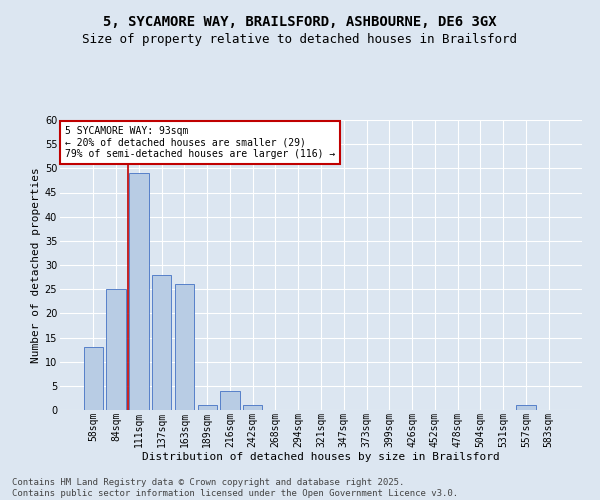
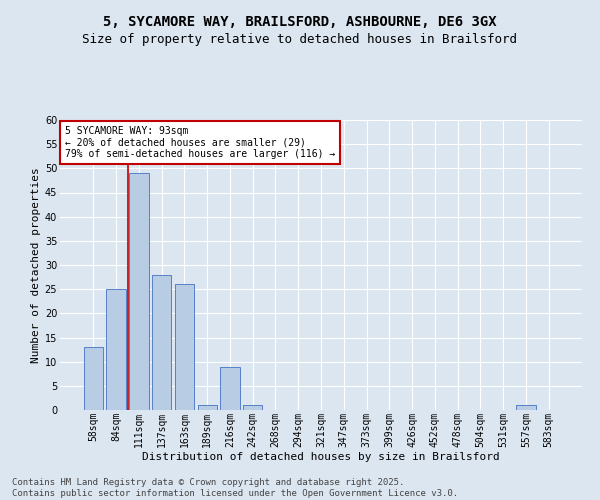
216sqm: 4 -> 9
